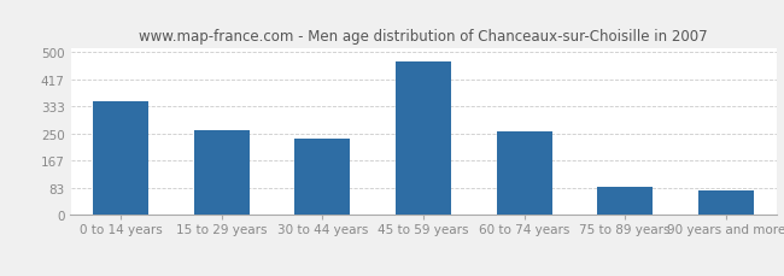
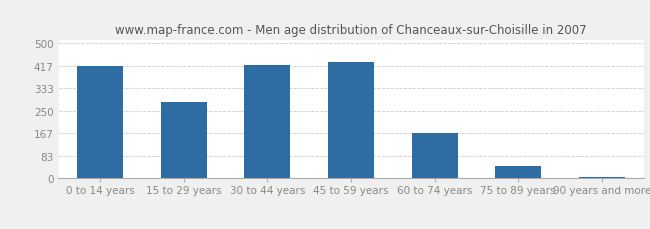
0 to 14 years: 350 -> 417
15 to 29 years: 260 -> 283
30 to 44 years: 235 -> 418
45 to 59 years: 470 -> 432
60 to 74 years: 255 -> 167
75 to 89 years: 85 -> 45
90 years and more: 75 -> 5
